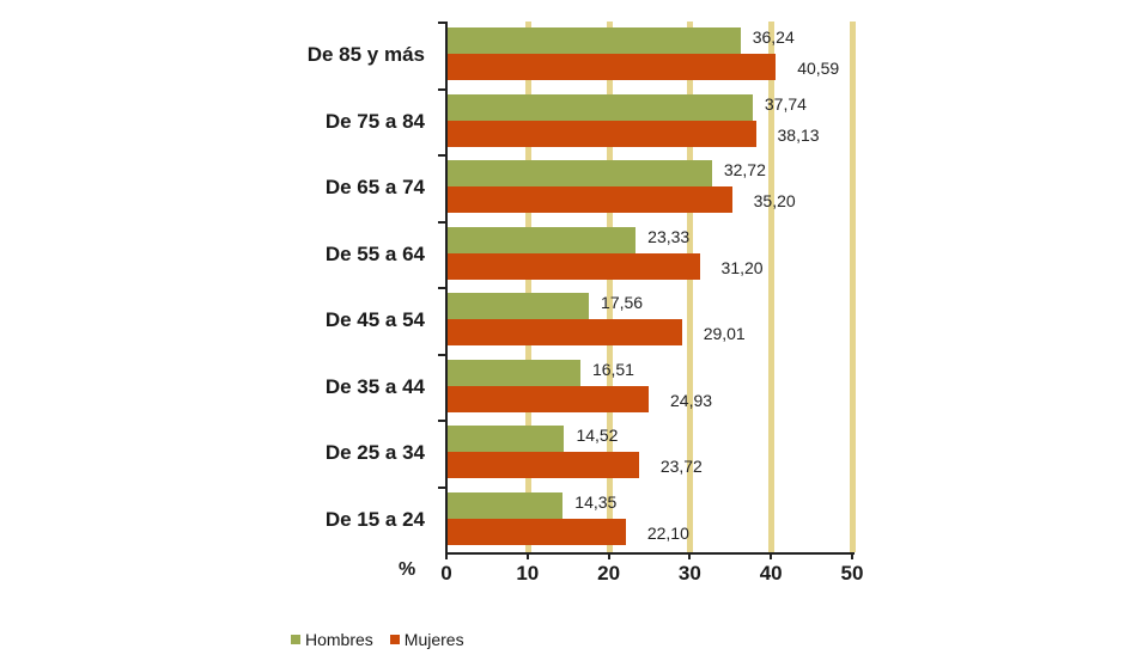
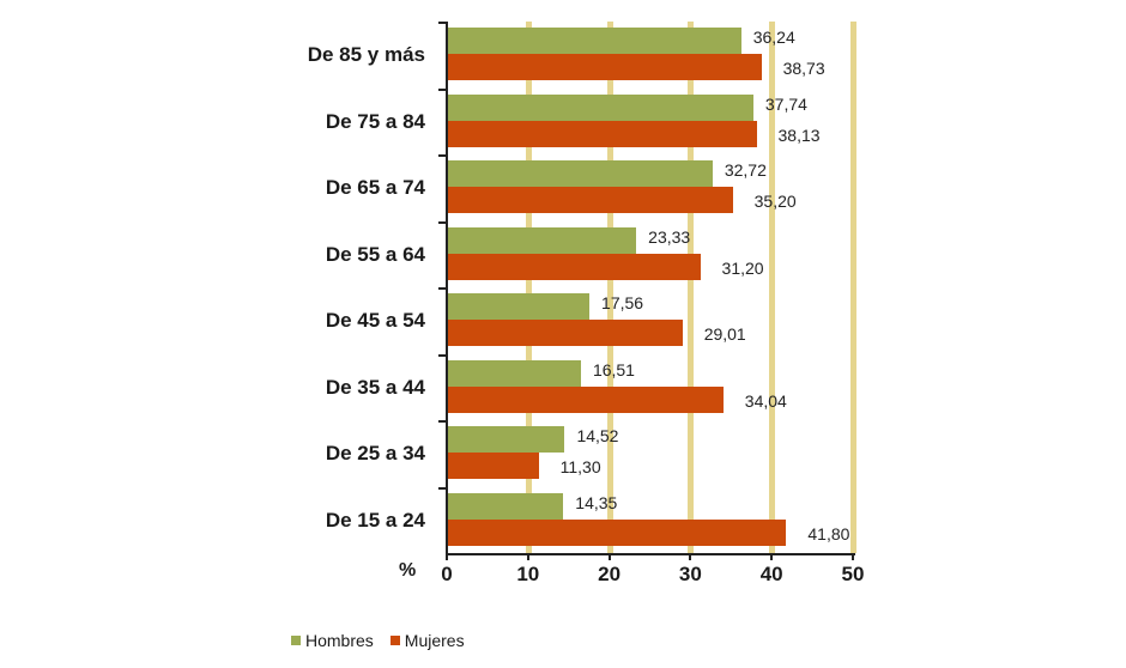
Mujeres/De 85 y más: 40,59 -> 38,73
Mujeres/De 35 a 44: 24,93 -> 34,04
Mujeres/De 25 a 34: 23,72 -> 11,30
Mujeres/De 15 a 24: 22,10 -> 41,80
